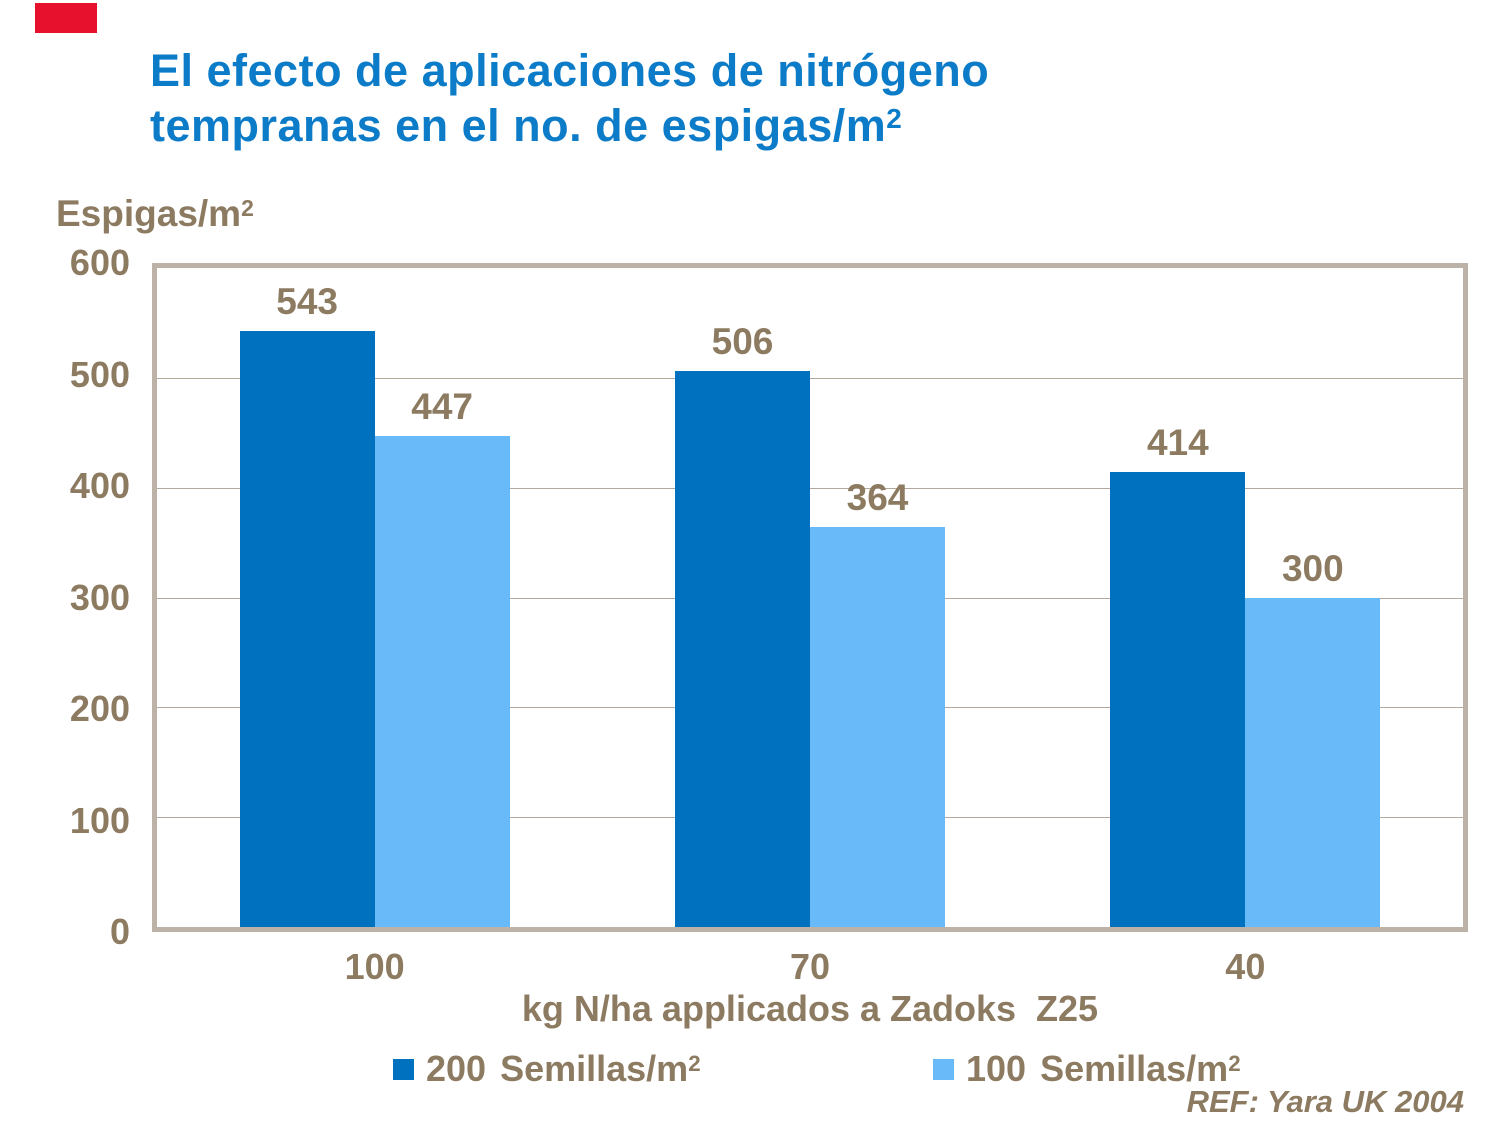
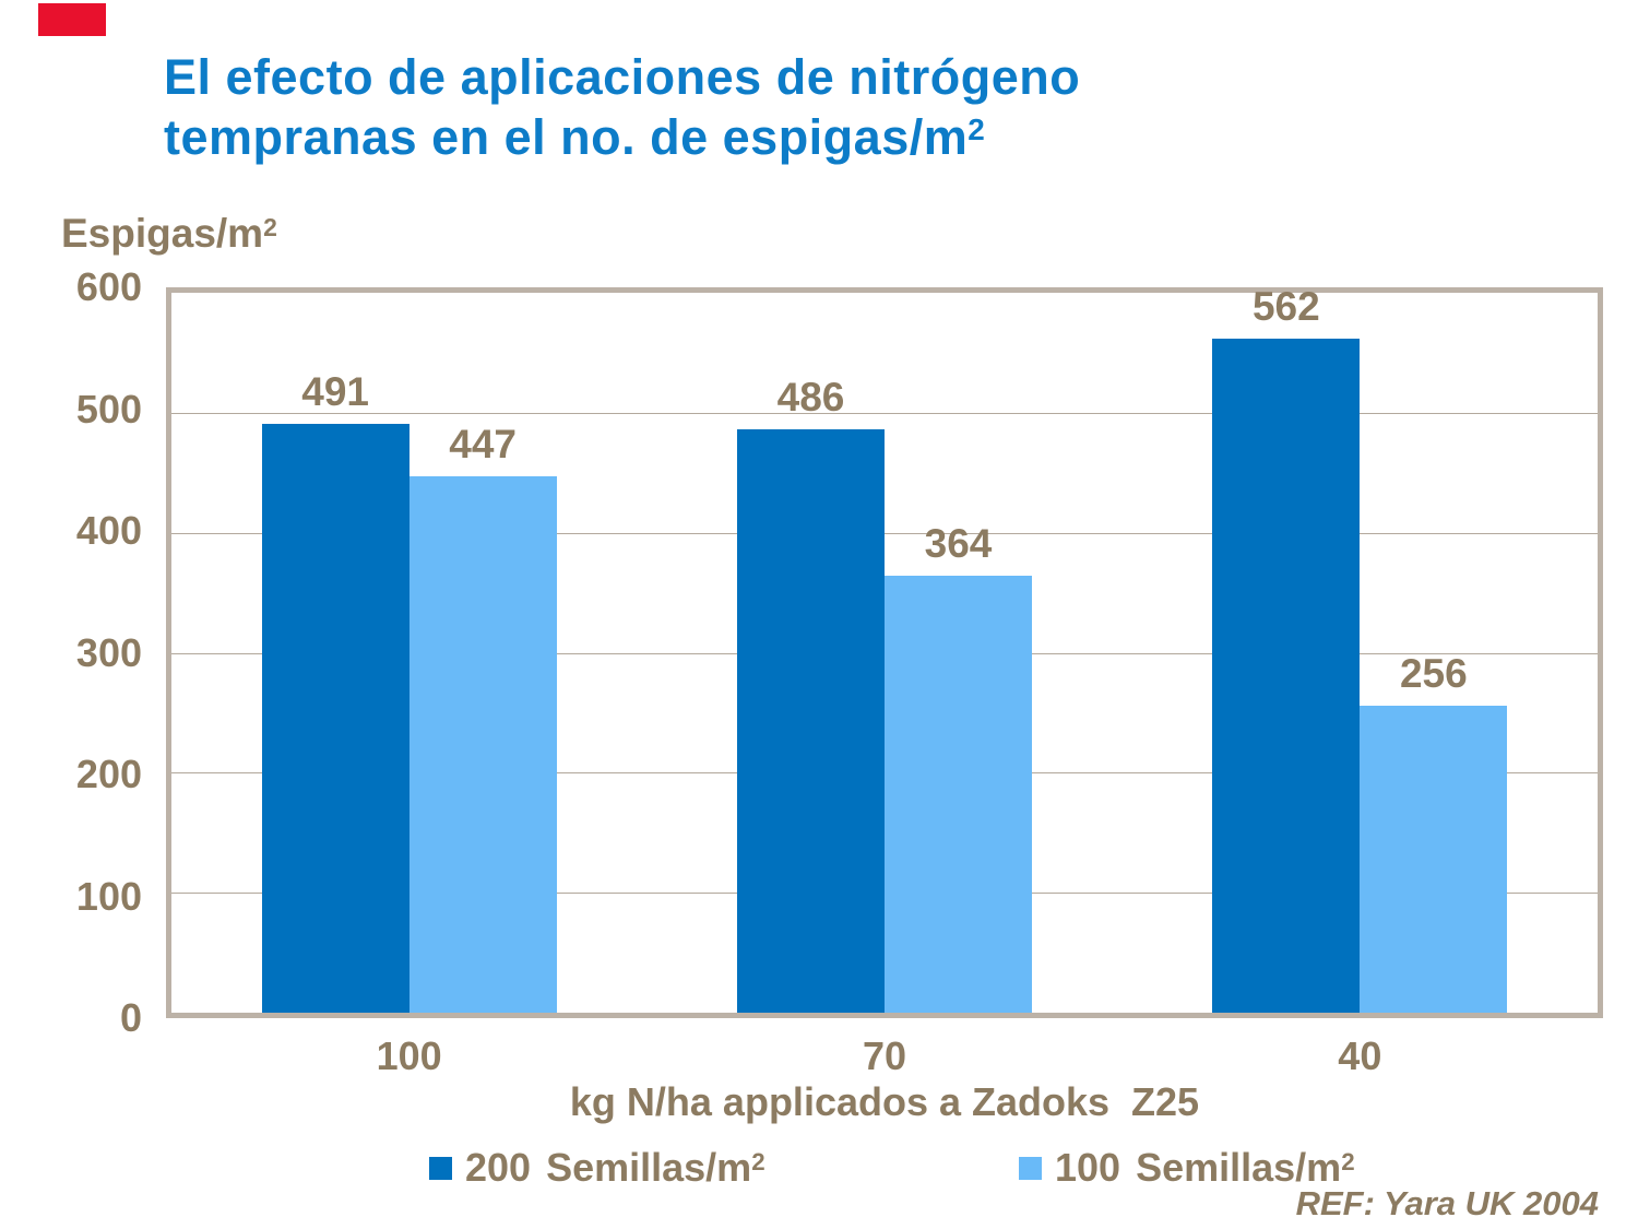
200 Semillas/m2/100: 543 -> 491
200 Semillas/m2/70: 506 -> 486
200 Semillas/m2/40: 414 -> 562
100 Semillas/m2/40: 300 -> 256
